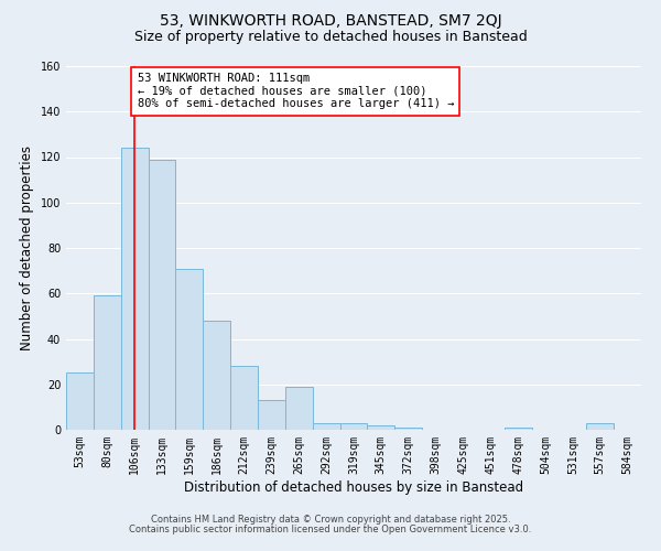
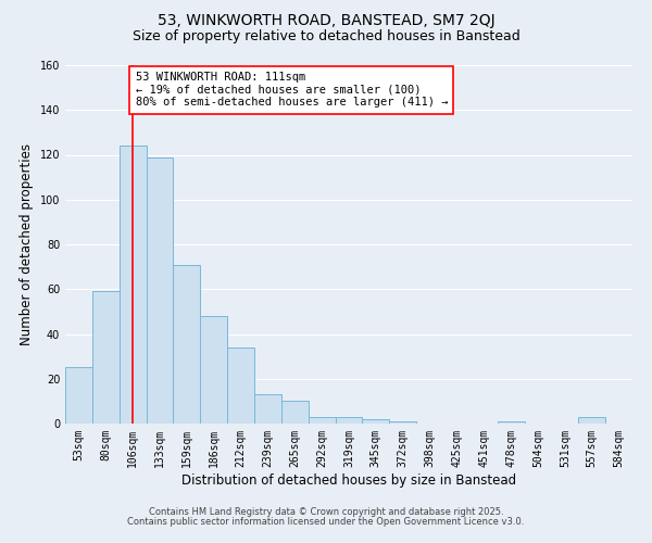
212sqm: 28 -> 34
265sqm: 19 -> 10
